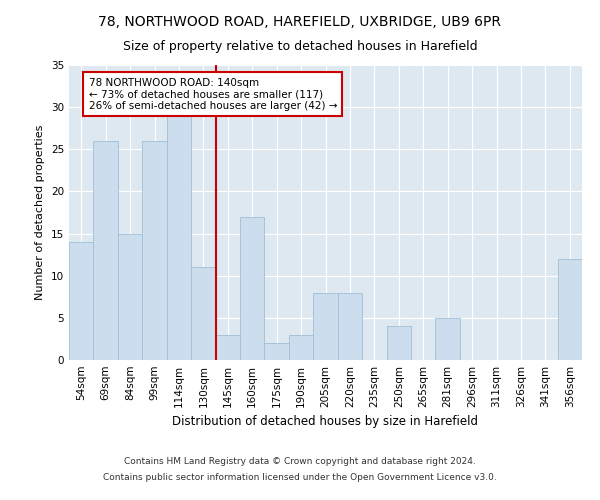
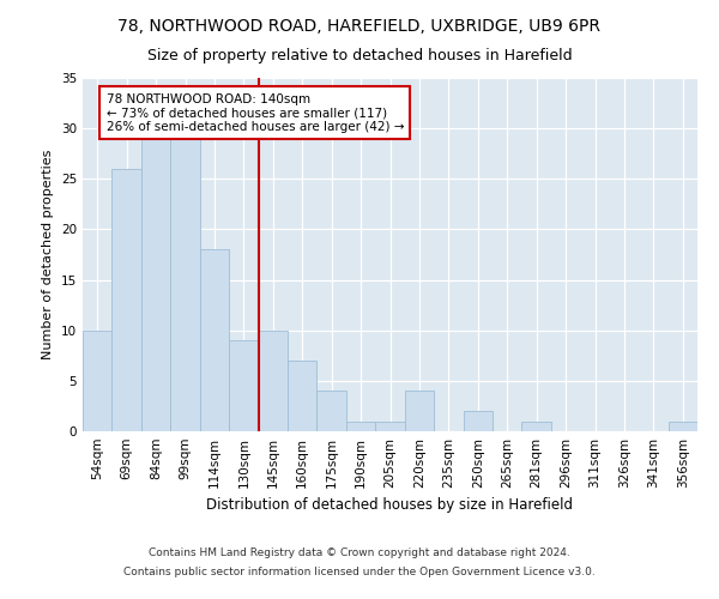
54sqm: 14 -> 10
84sqm: 15 -> 29
99sqm: 26 -> 29
114sqm: 29 -> 18
130sqm: 11 -> 9
145sqm: 3 -> 10
160sqm: 17 -> 7
175sqm: 2 -> 4
190sqm: 3 -> 1
205sqm: 8 -> 1
220sqm: 8 -> 4
250sqm: 4 -> 2
281sqm: 5 -> 1
356sqm: 12 -> 1
